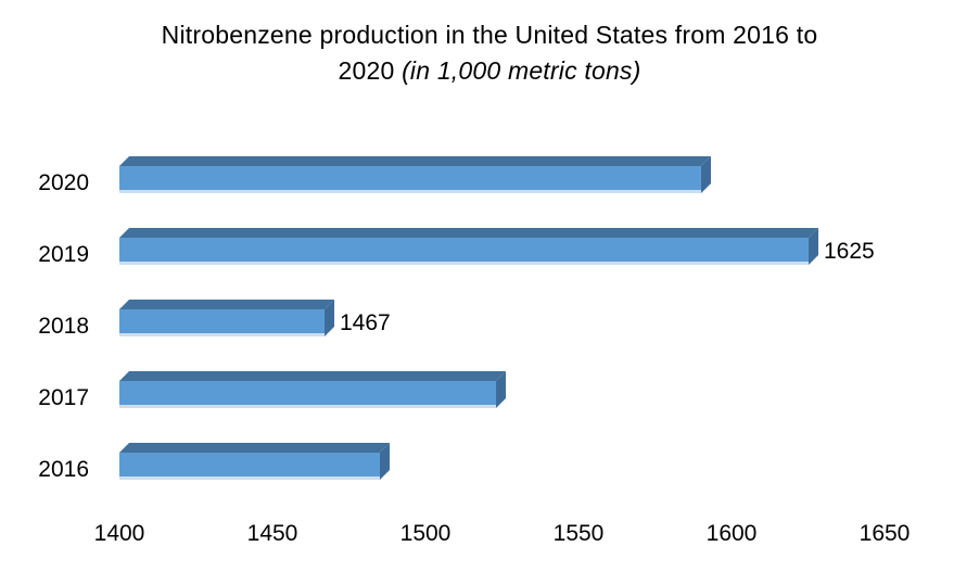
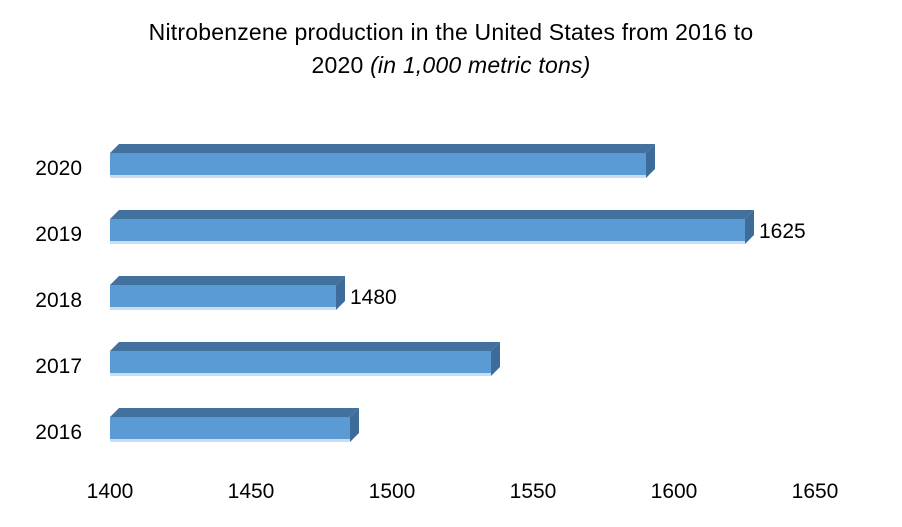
2018: 1467 -> 1480
2017: 1523 -> 1535
